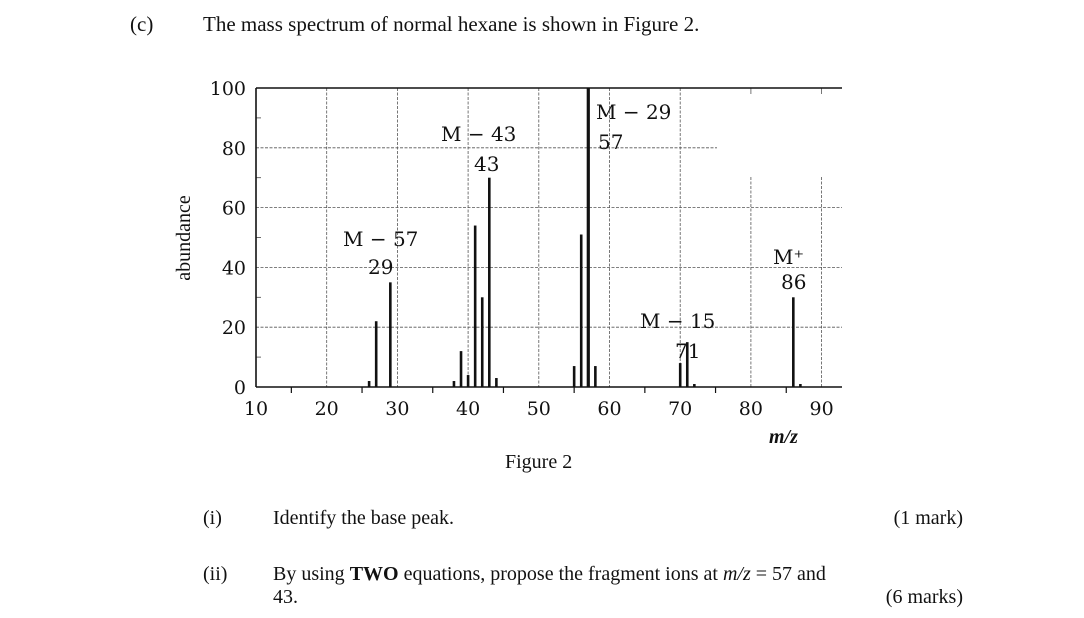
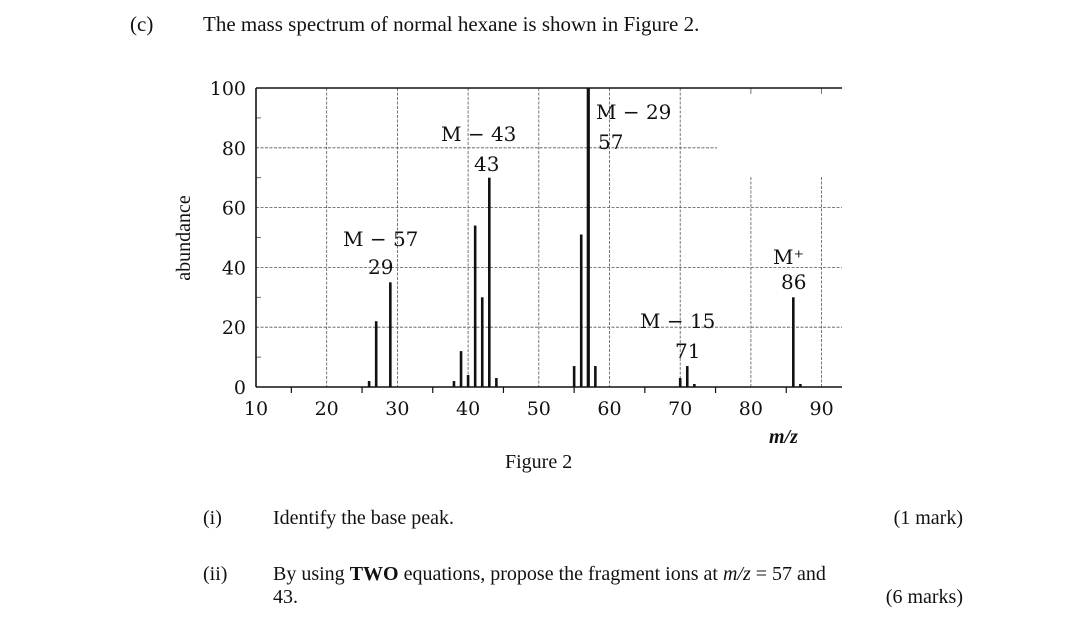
70: 8 -> 3
71: 15 -> 7
